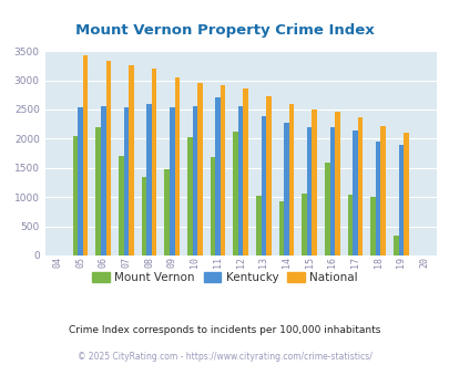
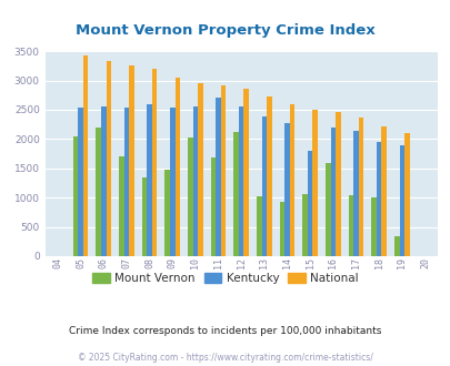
Kentucky/15: 2190 -> 1800
